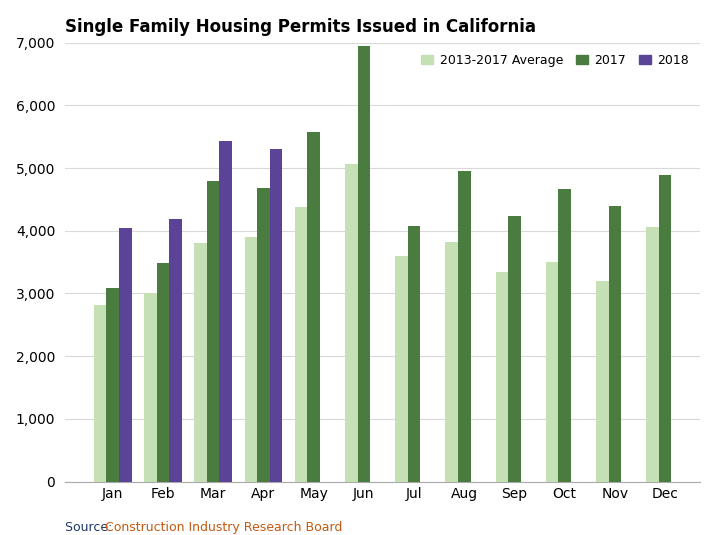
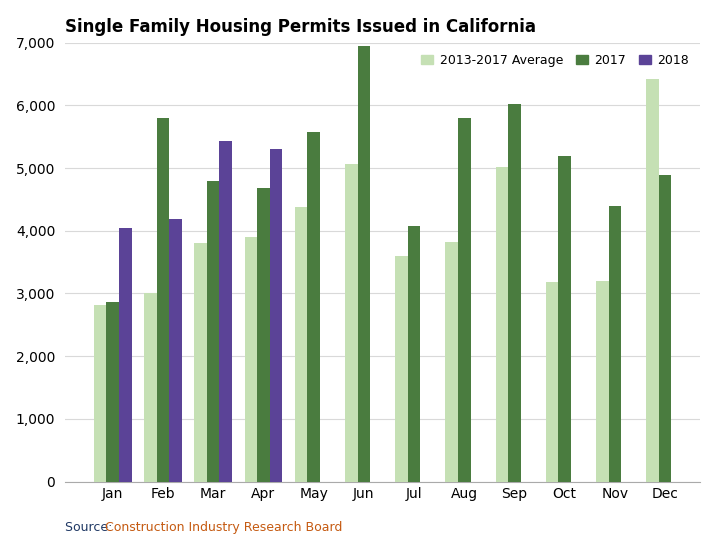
2017/Jan: 3,080 -> 2,860
2017/Feb: 3,490 -> 5,800
2017/Aug: 4,960 -> 5,800
2013-2017 Average/Sep: 3,340 -> 5,020
2017/Sep: 4,240 -> 6,020
2013-2017 Average/Oct: 3,500 -> 3,180
2017/Oct: 4,660 -> 5,200
2013-2017 Average/Dec: 4,060 -> 6,420
